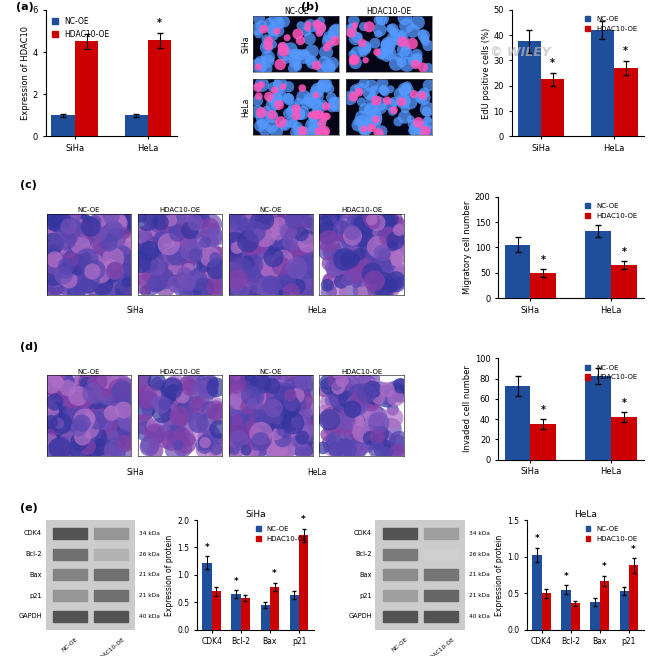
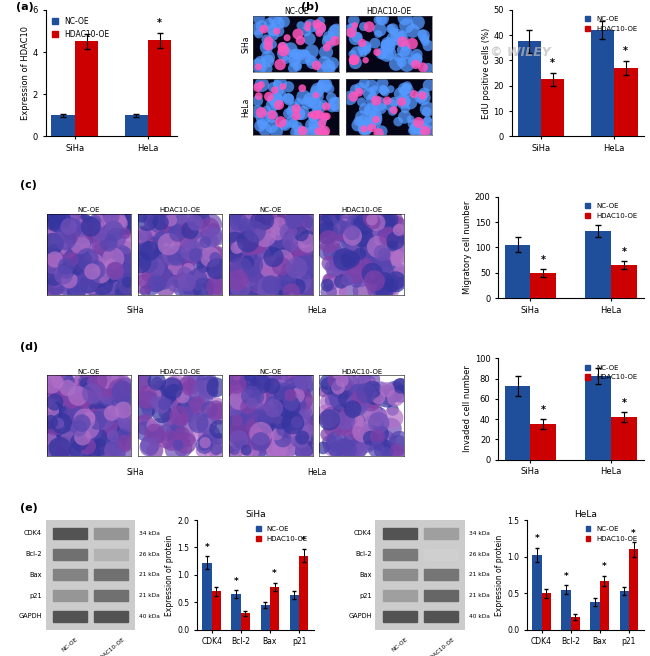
SiHa/HDAC10-OE/Bcl-2: 0.58 -> 0.30
SiHa/HDAC10-OE/p21: 1.72 -> 1.35
HeLa/HDAC10-OE/Bcl-2: 0.36 -> 0.18
HeLa/HDAC10-OE/p21: 0.88 -> 1.10
